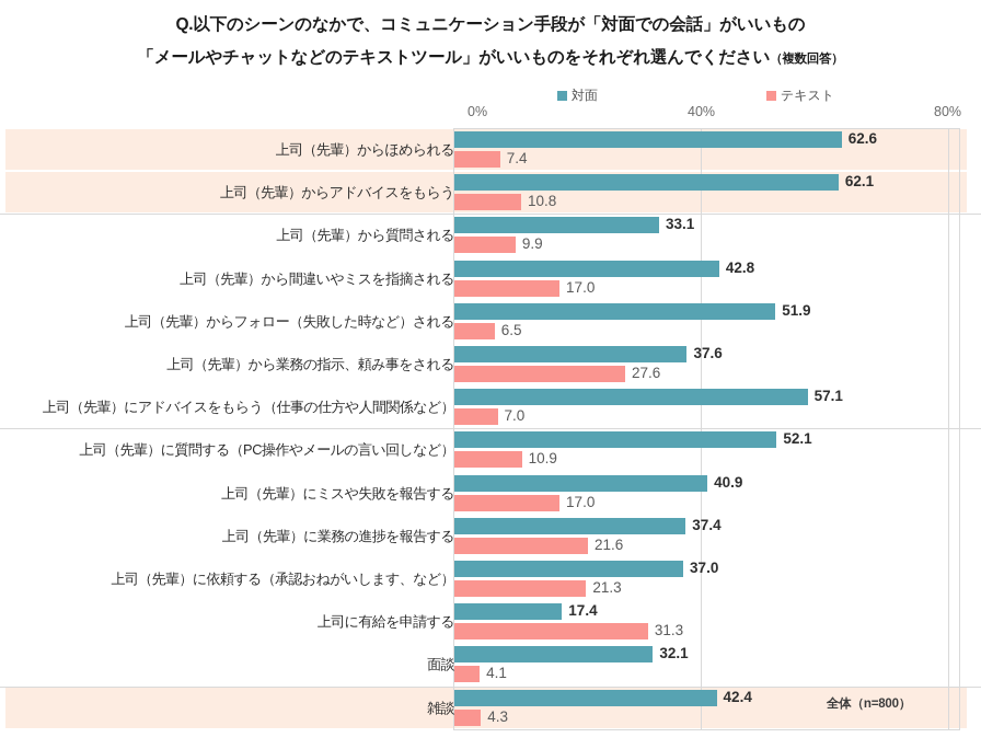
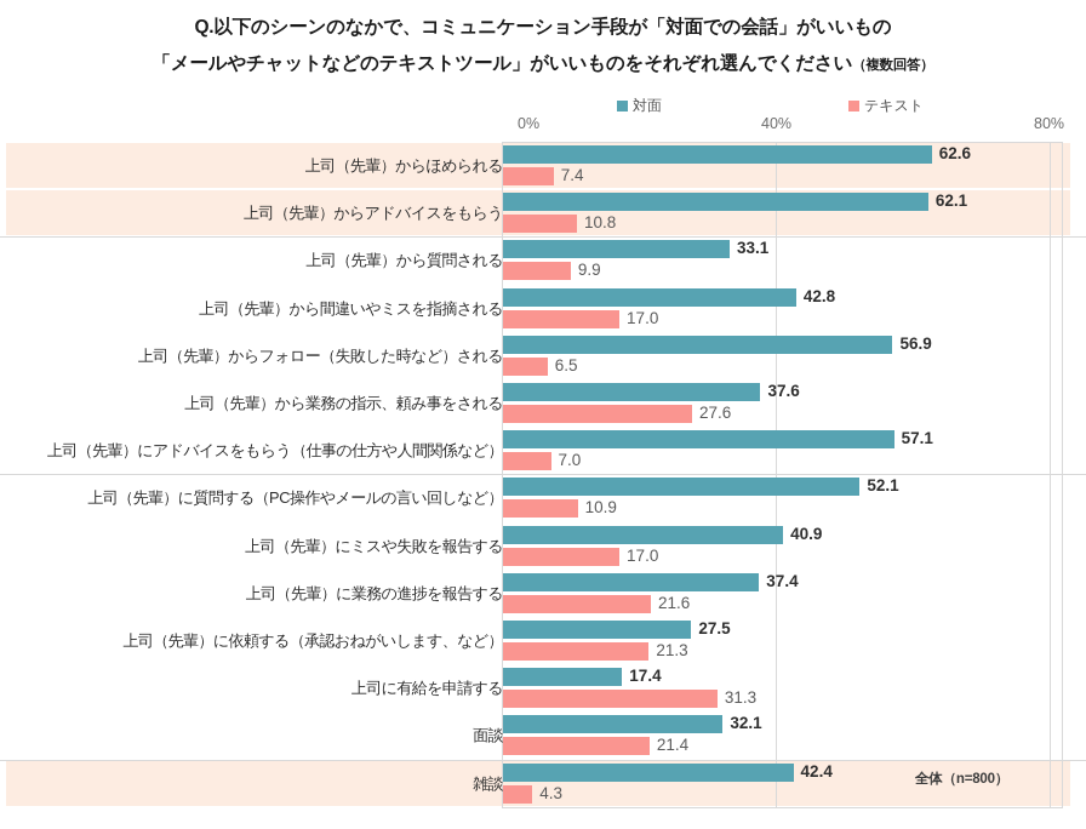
対面/上司（先輩）からフォロー（失敗した時など）される: 51.9 -> 56.9
対面/上司（先輩）に依頼する（承認おねがいします、など）: 37.0 -> 27.5
テキスト/面談: 4.1 -> 21.4
